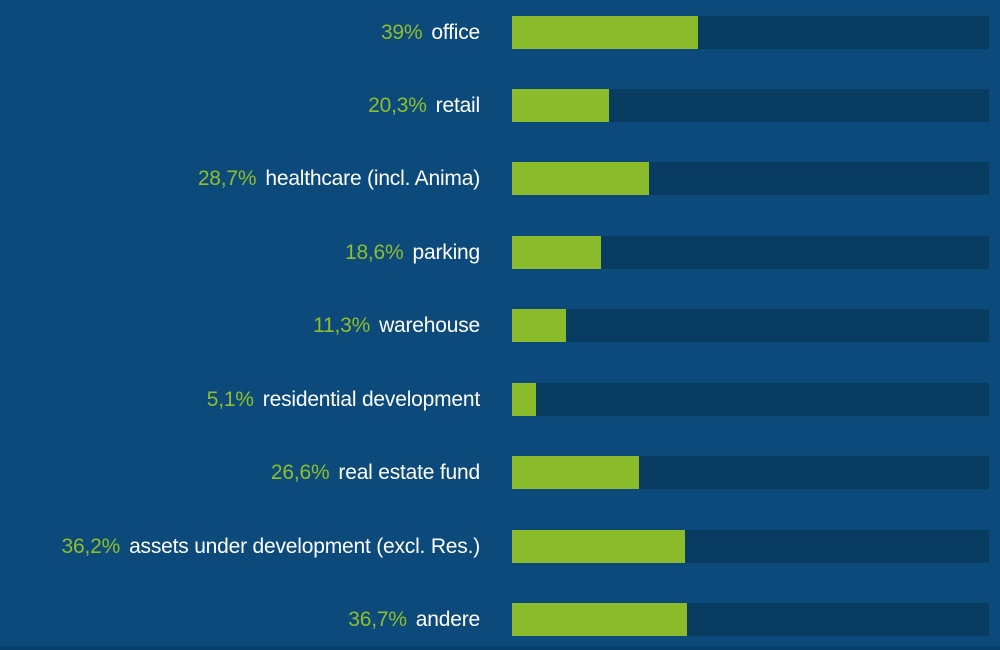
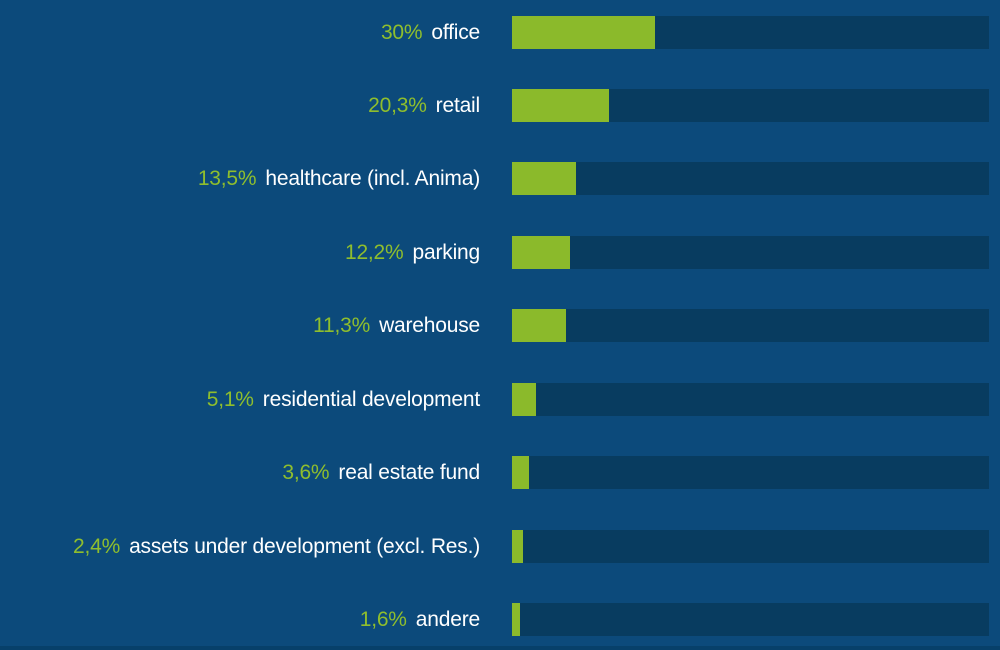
office: 39% -> 30%
healthcare (incl. Anima): 28,7% -> 13,5%
parking: 18,6% -> 12,2%
real estate fund: 26,6% -> 3,6%
assets under development (excl. Res.): 36,2% -> 2,4%
andere: 36,7% -> 1,6%
